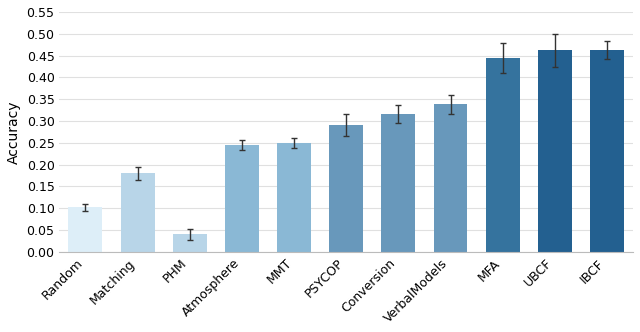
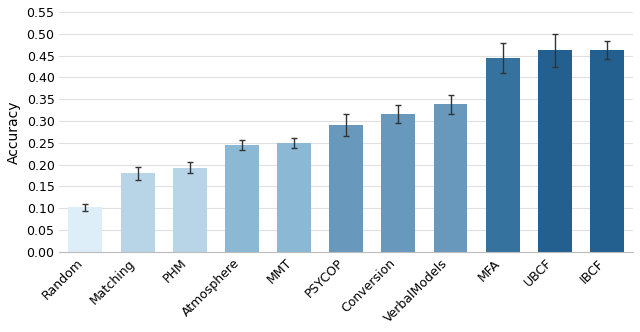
PHM: 0.040 -> 0.193
